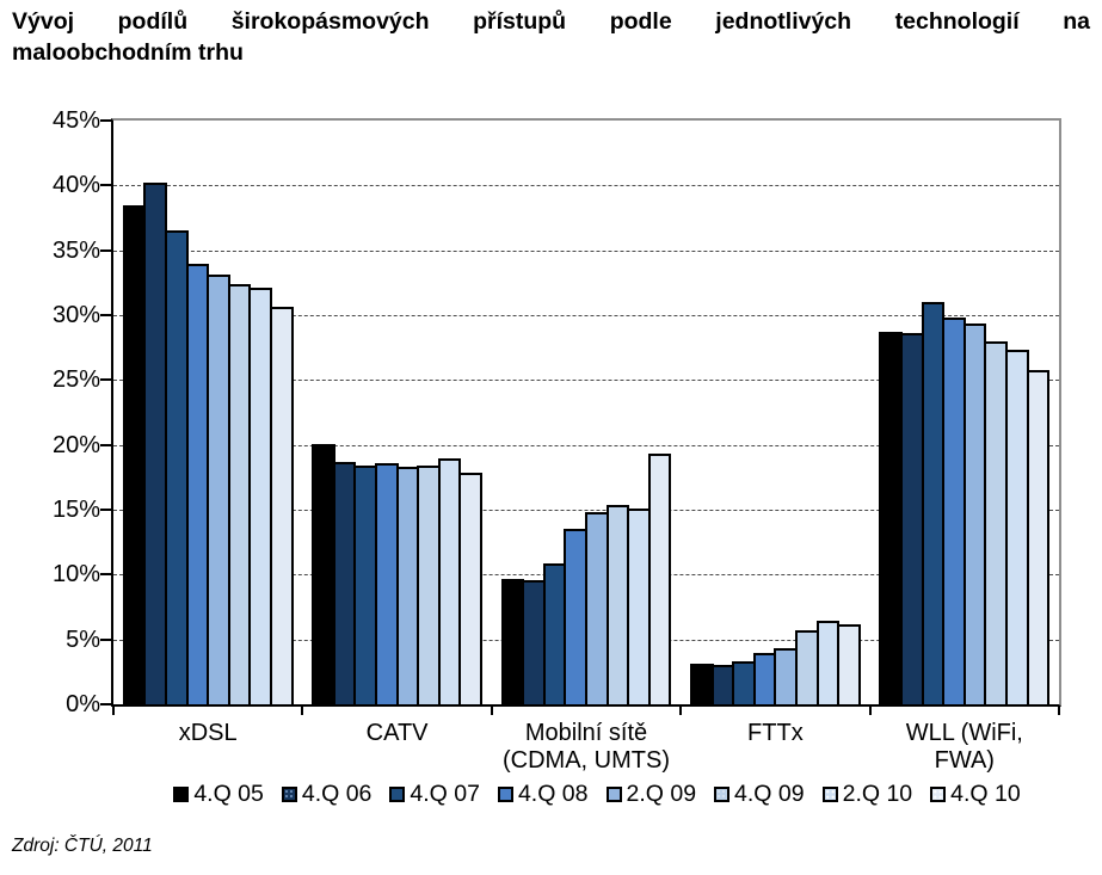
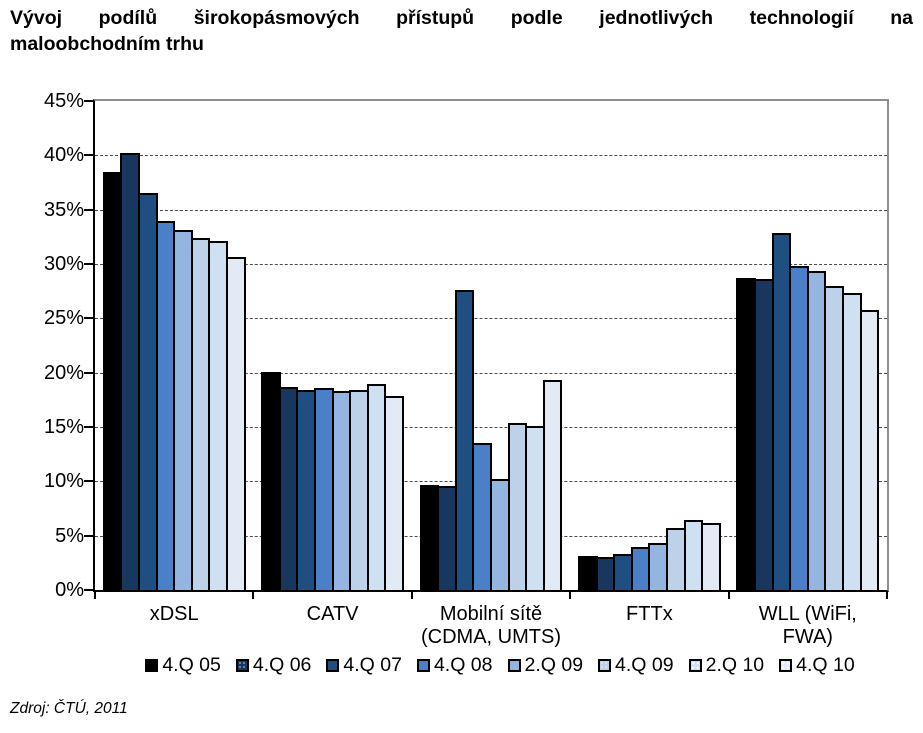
4.Q 07/Mobilní sítě (CDMA, UMTS): 10.9% -> 27.6%
2.Q 09/Mobilní sítě (CDMA, UMTS): 14.8% -> 10.2%
4.Q 07/WLL (WiFi, FWA): 31.0% -> 32.9%
